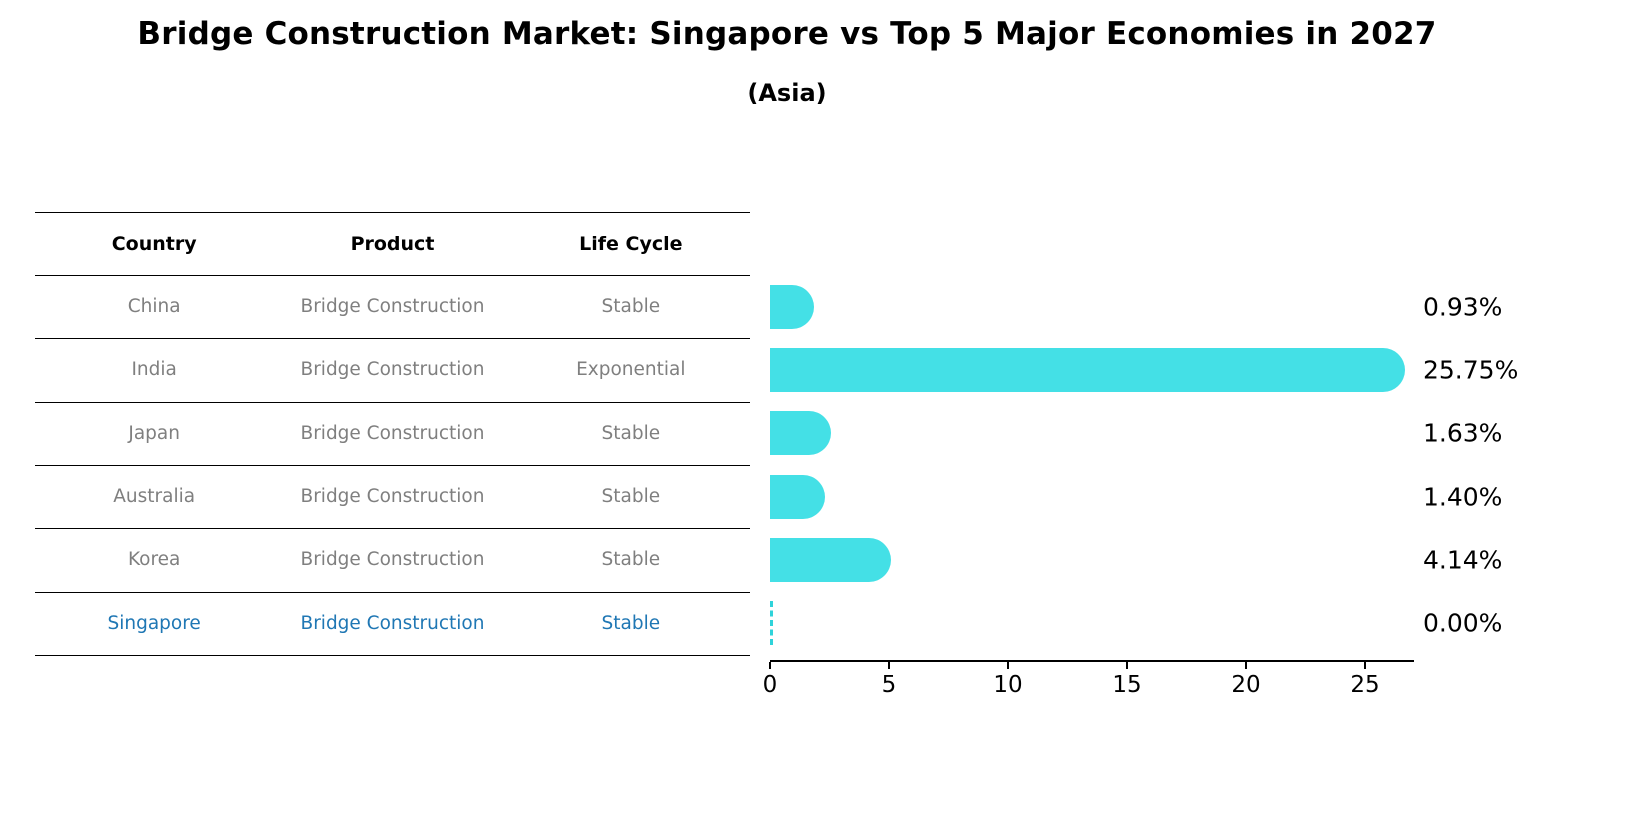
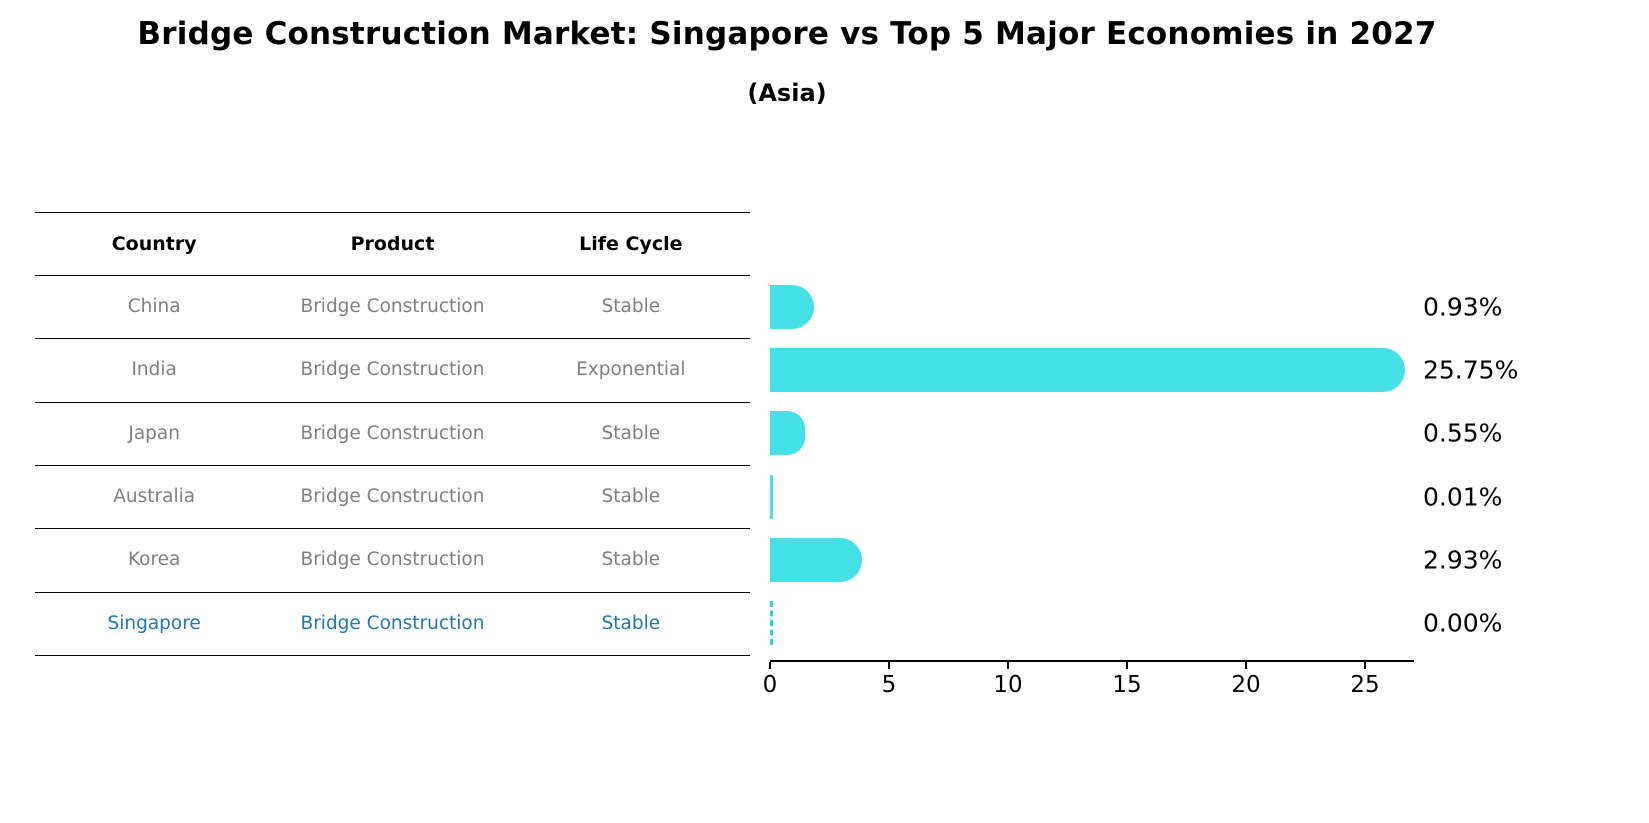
Japan: 1.63% -> 0.55%
Australia: 1.40% -> 0.01%
Korea: 4.14% -> 2.93%
